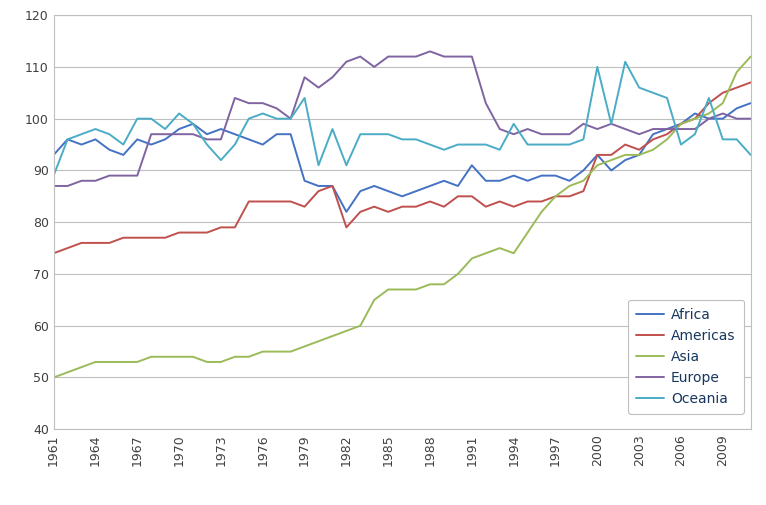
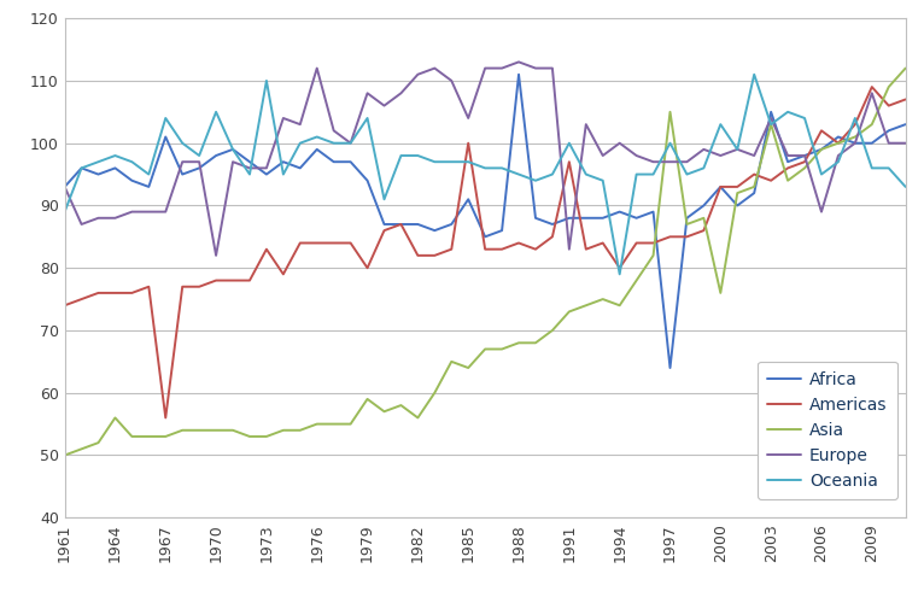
Europe/1961: 87 -> 93
Asia/1964: 53 -> 56
Africa/1967: 96 -> 101
Americas/1967: 77 -> 56
Oceania/1967: 100 -> 104
Europe/1970: 97 -> 82
Oceania/1970: 101 -> 105
Africa/1973: 98 -> 95
Americas/1973: 79 -> 83
Oceania/1973: 92 -> 110
Africa/1976: 95 -> 99
Europe/1976: 103 -> 112
Africa/1979: 88 -> 94
Americas/1979: 83 -> 80
Asia/1979: 56 -> 59
Africa/1982: 82 -> 87
Americas/1982: 79 -> 82
Asia/1982: 59 -> 56
Oceania/1982: 91 -> 98
Africa/1985: 86 -> 91
Americas/1985: 82 -> 100
Asia/1985: 67 -> 64
Europe/1985: 112 -> 104
Africa/1988: 87 -> 111
Africa/1991: 91 -> 88
Americas/1991: 85 -> 97
Europe/1991: 112 -> 83
Oceania/1991: 95 -> 100
Americas/1994: 83 -> 80
Europe/1994: 97 -> 100
Oceania/1994: 99 -> 79
Africa/1997: 89 -> 64
Asia/1997: 85 -> 105
Oceania/1997: 95 -> 100
Asia/2000: 91 -> 76
Oceania/2000: 110 -> 103
Africa/2003: 93 -> 105
Asia/2003: 93 -> 103
Europe/2003: 97 -> 104
Oceania/2003: 106 -> 103
Americas/2006: 99 -> 102
Europe/2006: 98 -> 89
Americas/2009: 105 -> 109
Europe/2009: 101 -> 108
